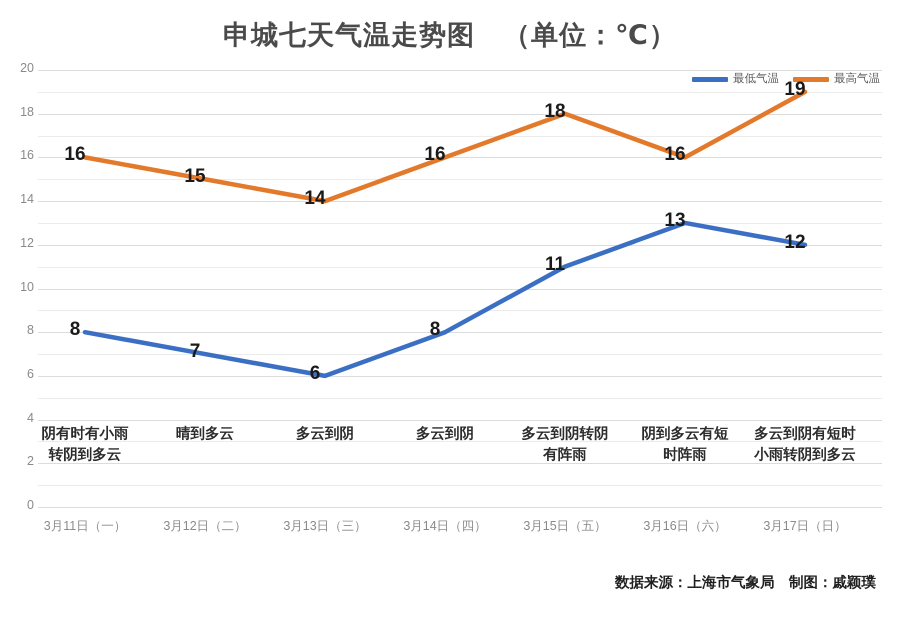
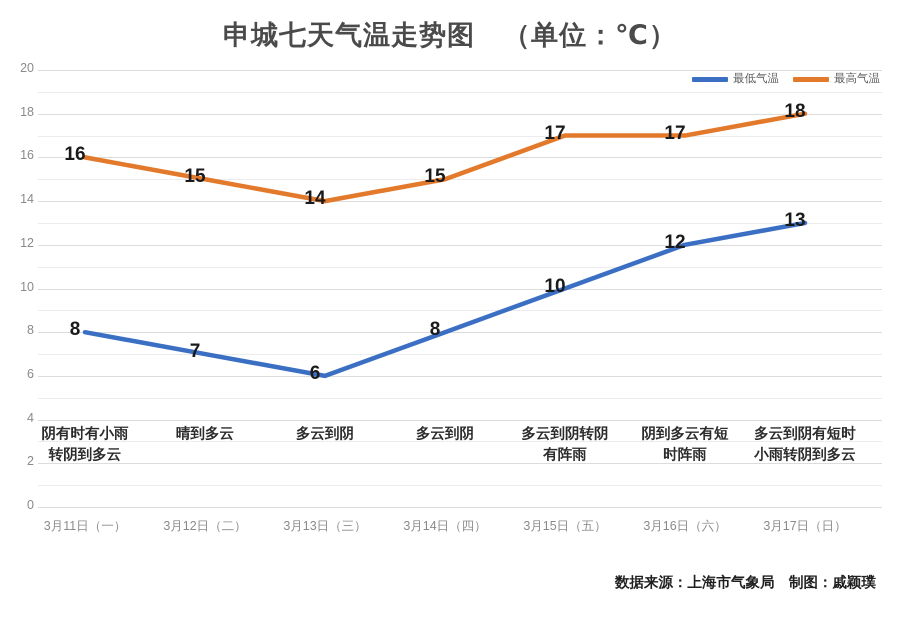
最高气温/3月14日（四）: 16 -> 15
最低气温/3月15日（五）: 11 -> 10
最高气温/3月15日（五）: 18 -> 17
最低气温/3月16日（六）: 13 -> 12
最高气温/3月16日（六）: 16 -> 17
最低气温/3月17日（日）: 12 -> 13
最高气温/3月17日（日）: 19 -> 18
